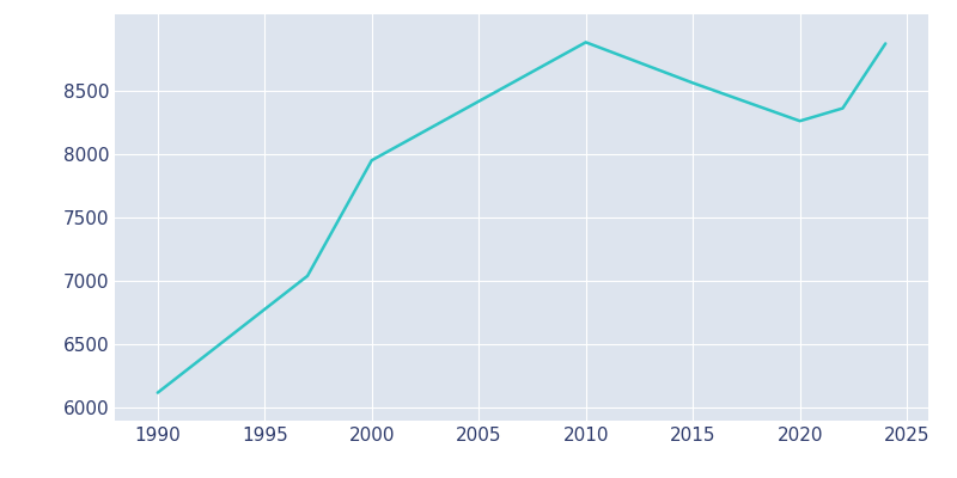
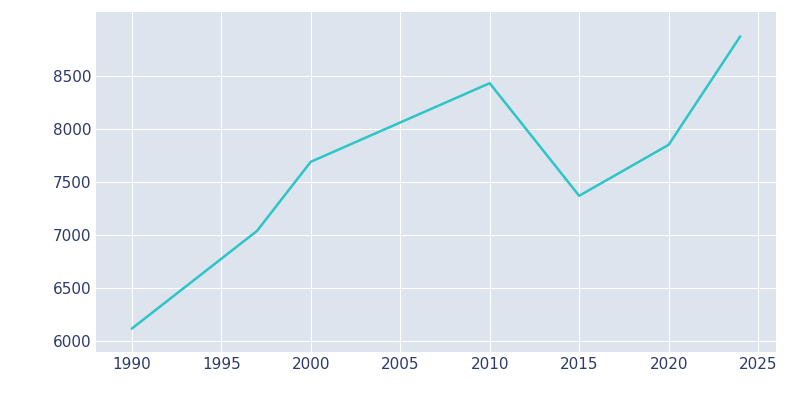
2000: 7950 -> 7690
2010: 8880 -> 8430
2015: 8560 -> 7370
2020: 8260 -> 7850
